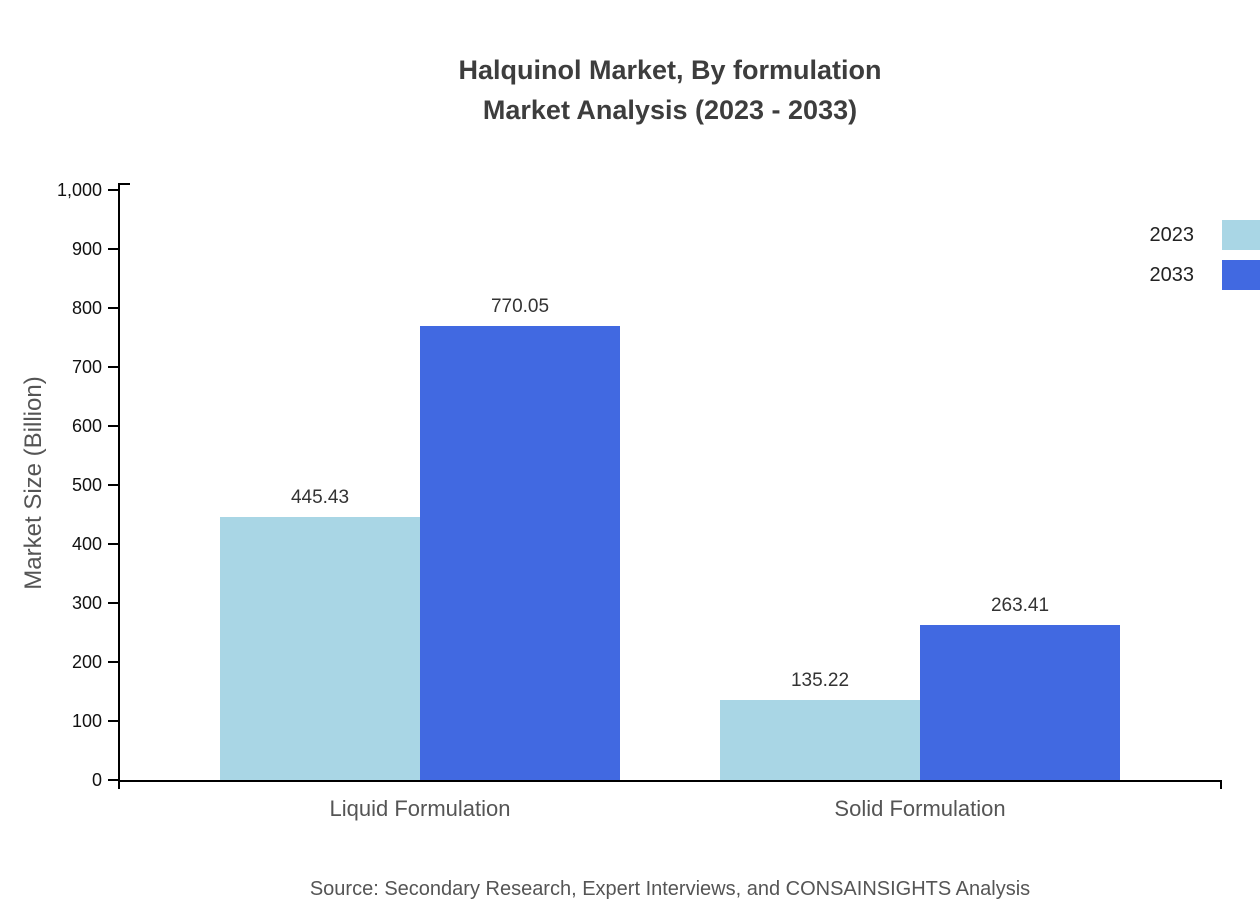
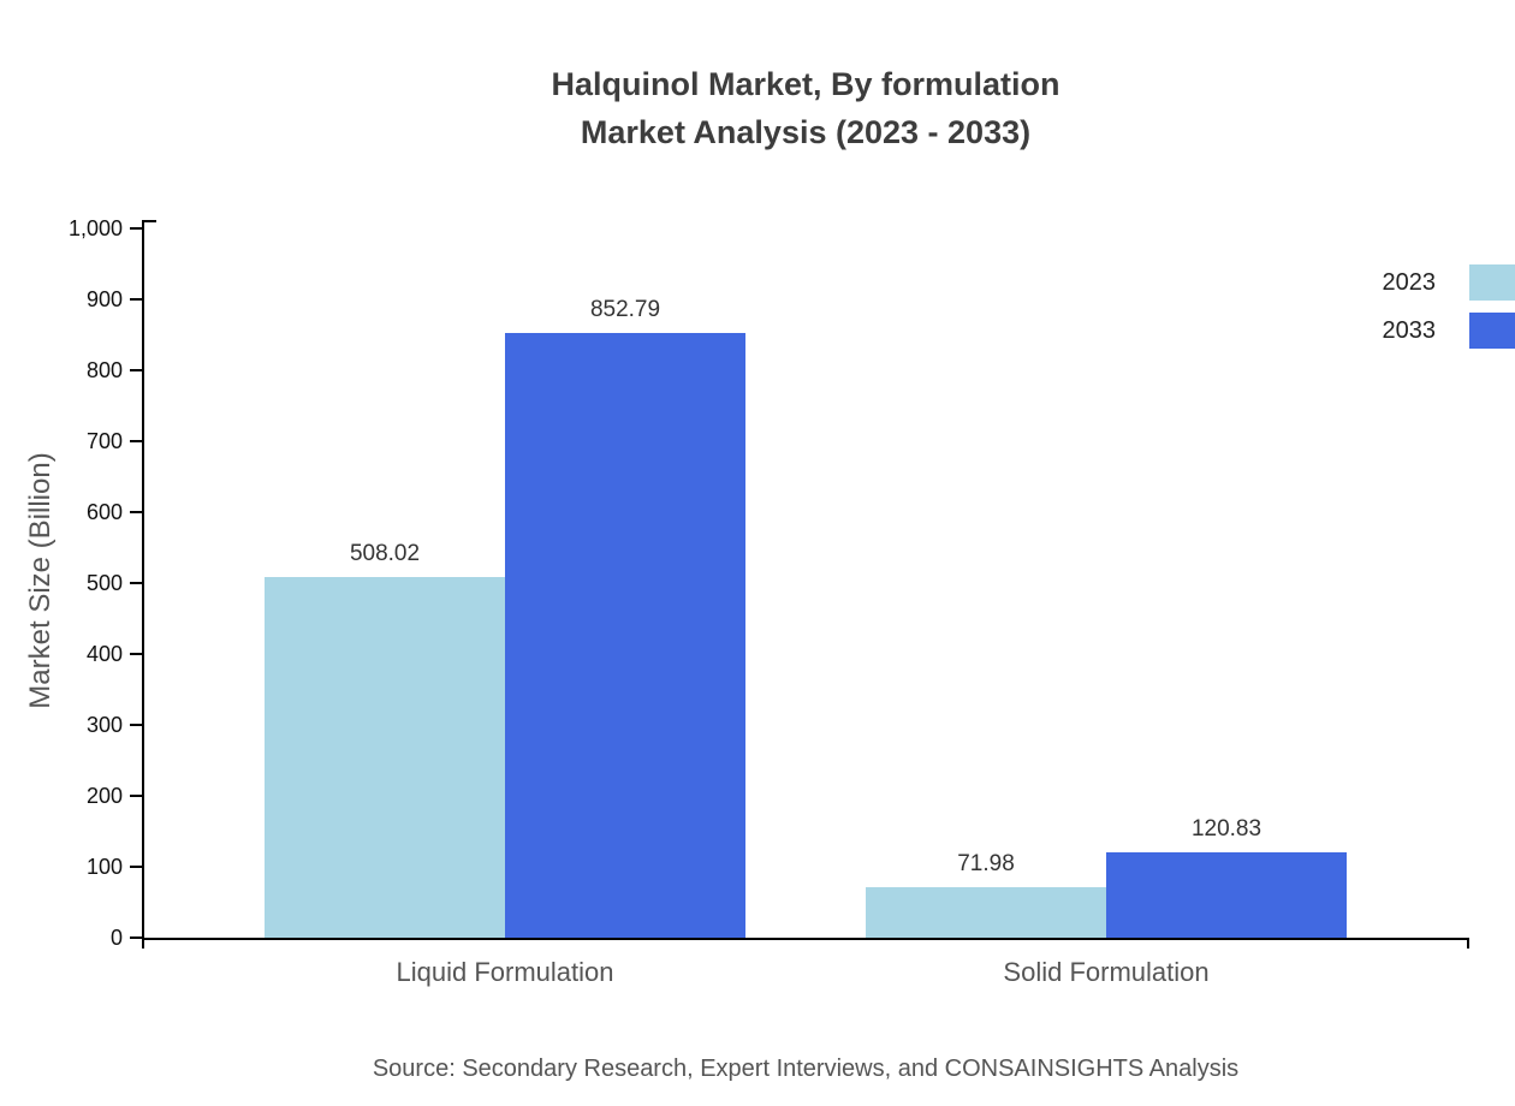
2023/Liquid Formulation: 445.43 -> 508.02
2033/Liquid Formulation: 770.05 -> 852.79
2023/Solid Formulation: 135.22 -> 71.98
2033/Solid Formulation: 263.41 -> 120.83
